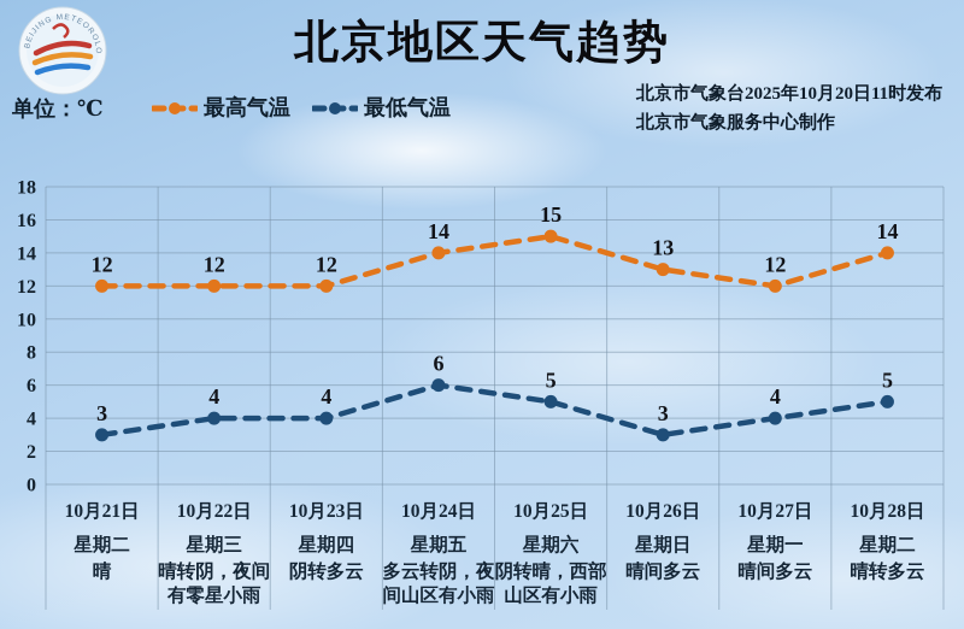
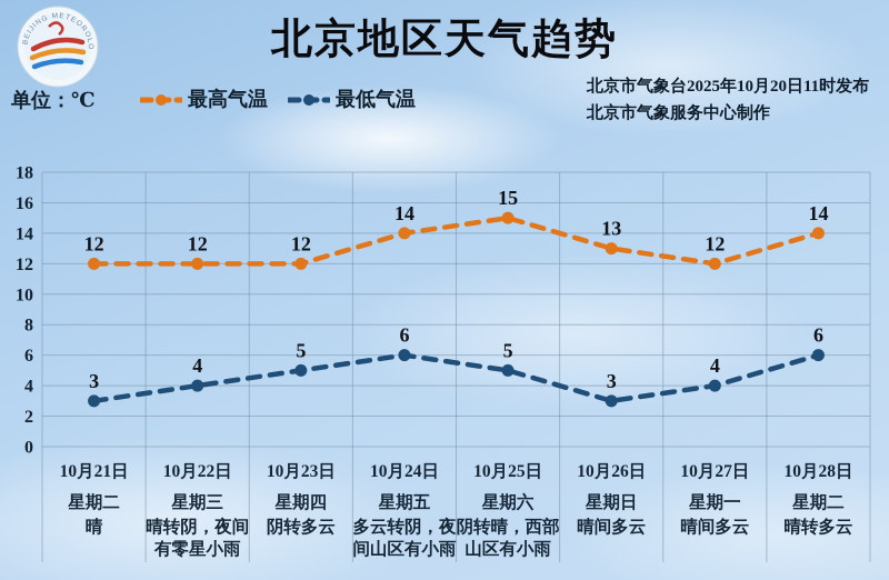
最低气温/10月23日: 4 -> 5
最低气温/10月28日: 5 -> 6
